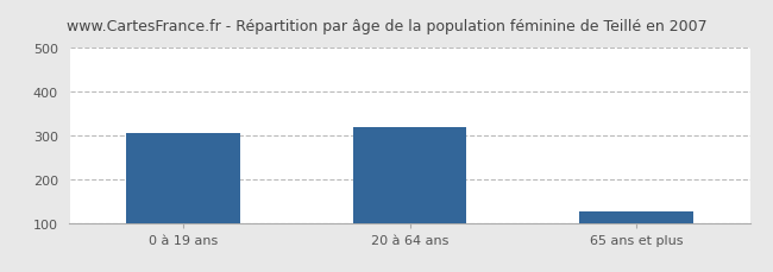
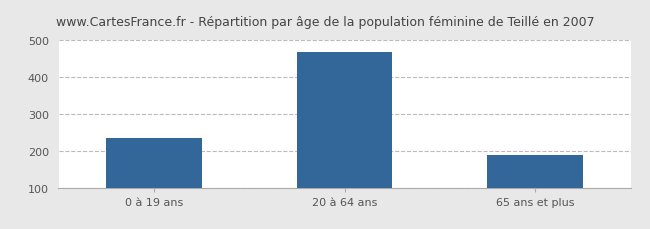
0 à 19 ans: 305 -> 235
20 à 64 ans: 320 -> 468
65 ans et plus: 125 -> 188
